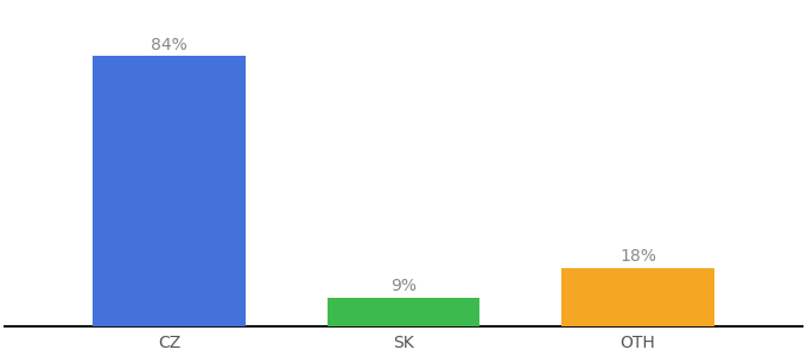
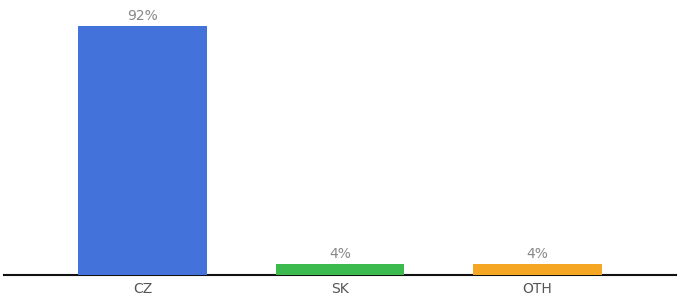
CZ: 84% -> 92%
SK: 9% -> 4%
OTH: 18% -> 4%
